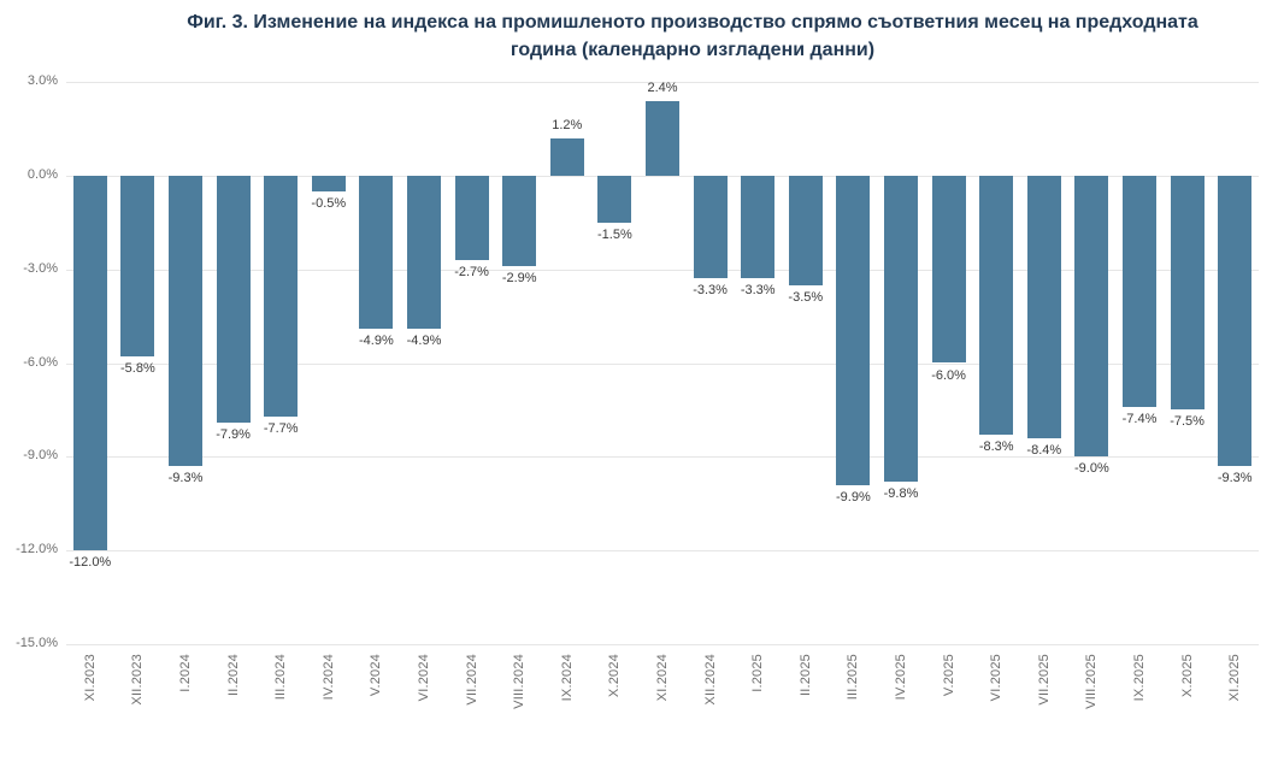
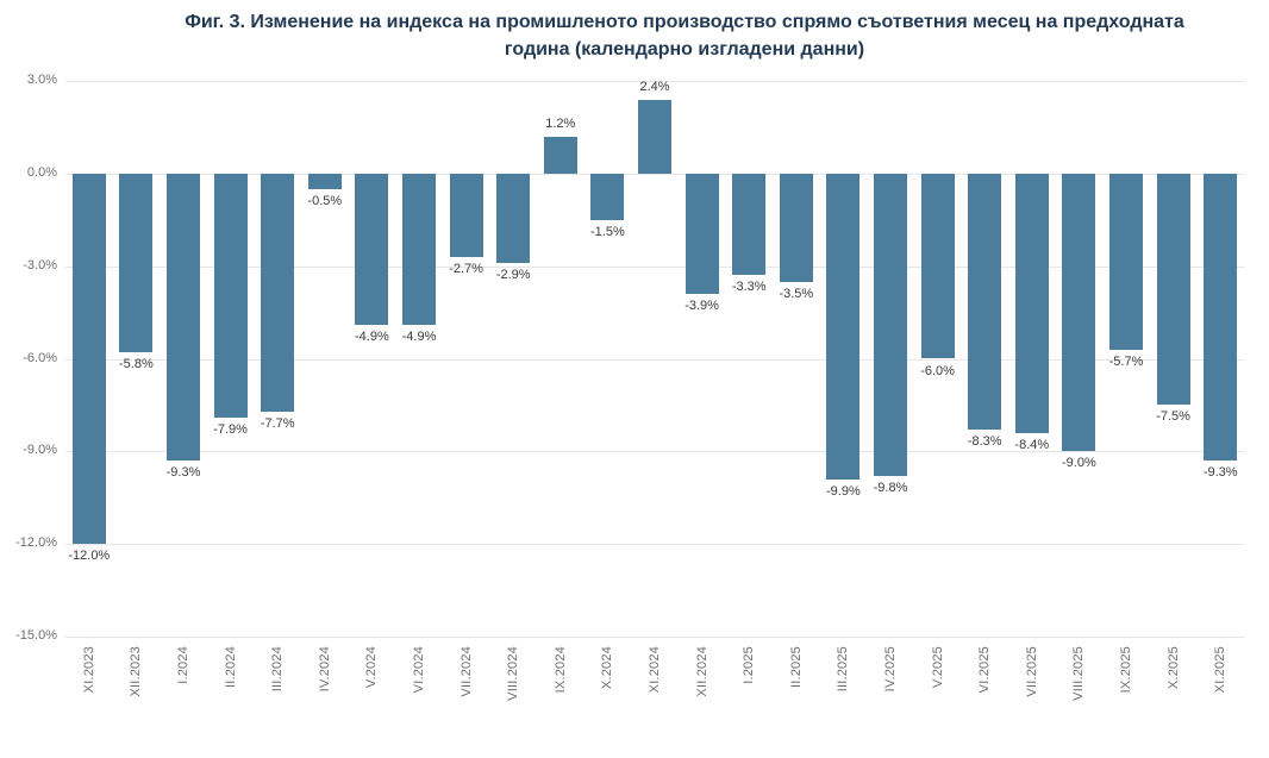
XII.2024: -3.3% -> -3.9%
IX.2025: -7.4% -> -5.7%
